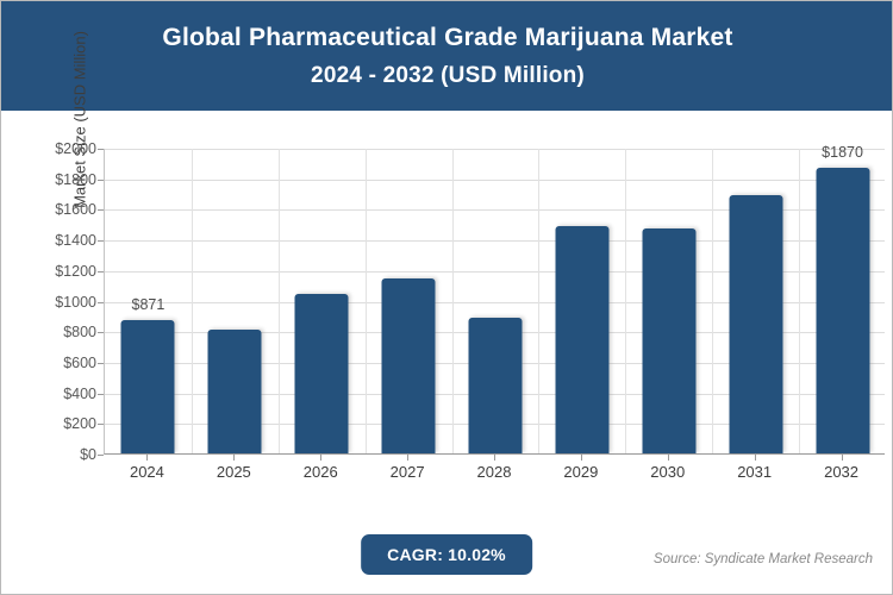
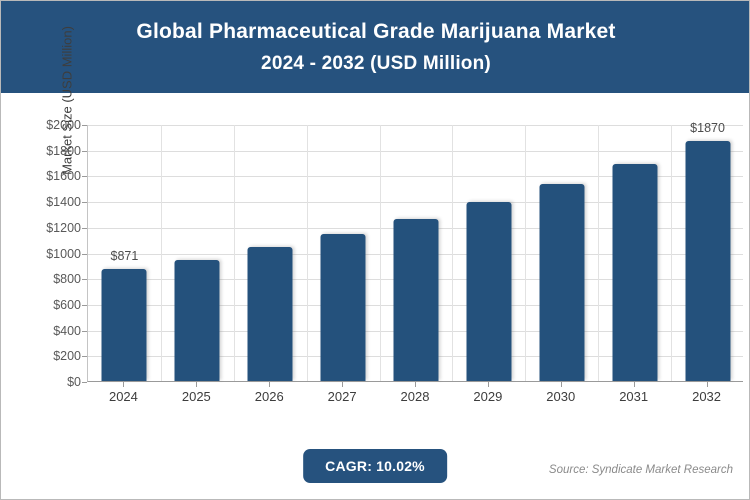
2025: $810 -> $940
2028: $890 -> $1260
2029: $1490 -> $1400
2030: $1470 -> $1540
